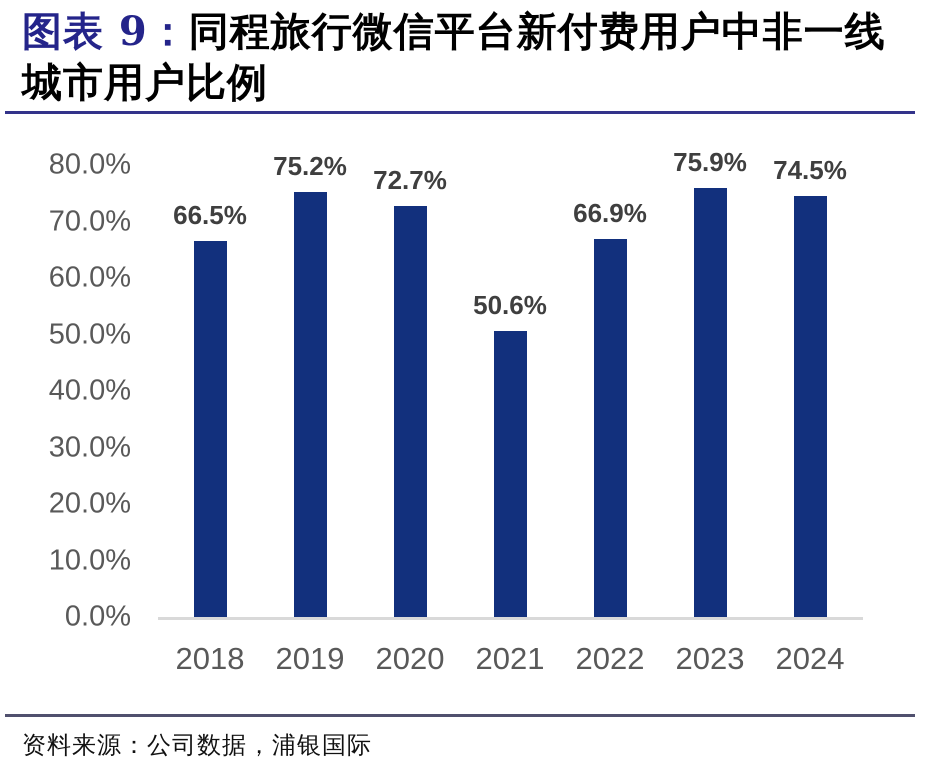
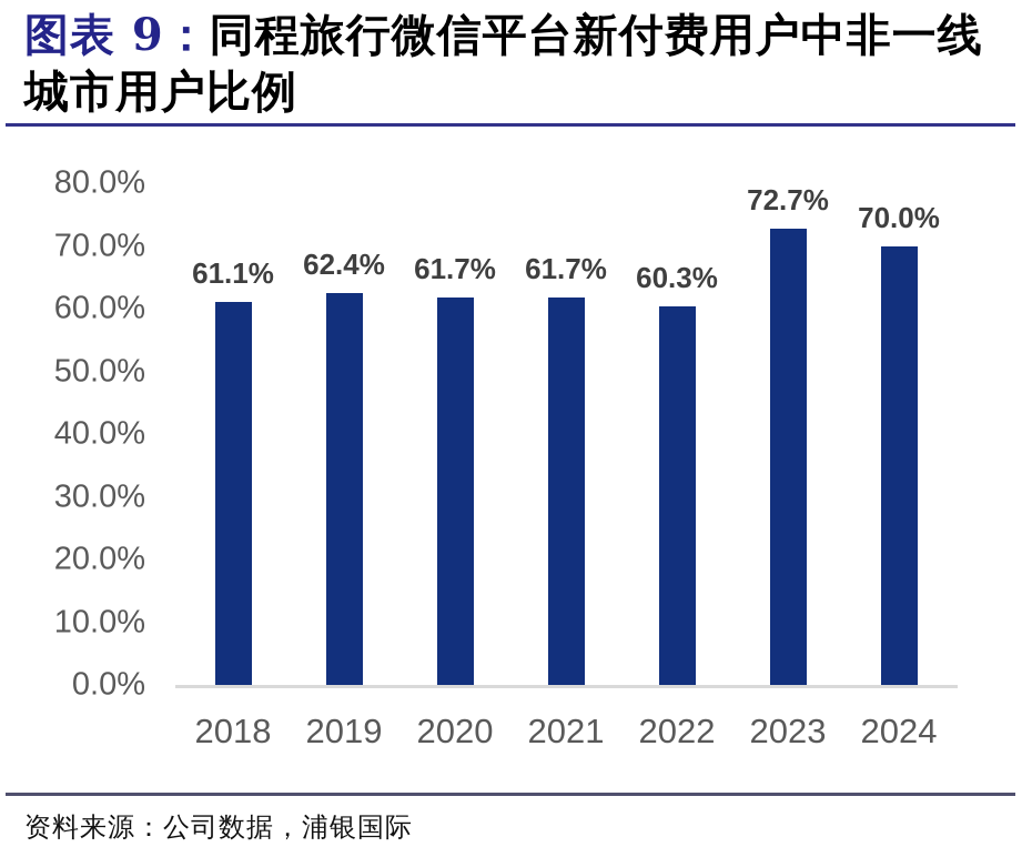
2018: 66.5% -> 61.1%
2019: 75.2% -> 62.4%
2020: 72.7% -> 61.7%
2021: 50.6% -> 61.7%
2022: 66.9% -> 60.3%
2023: 75.9% -> 72.7%
2024: 74.5% -> 70.0%
